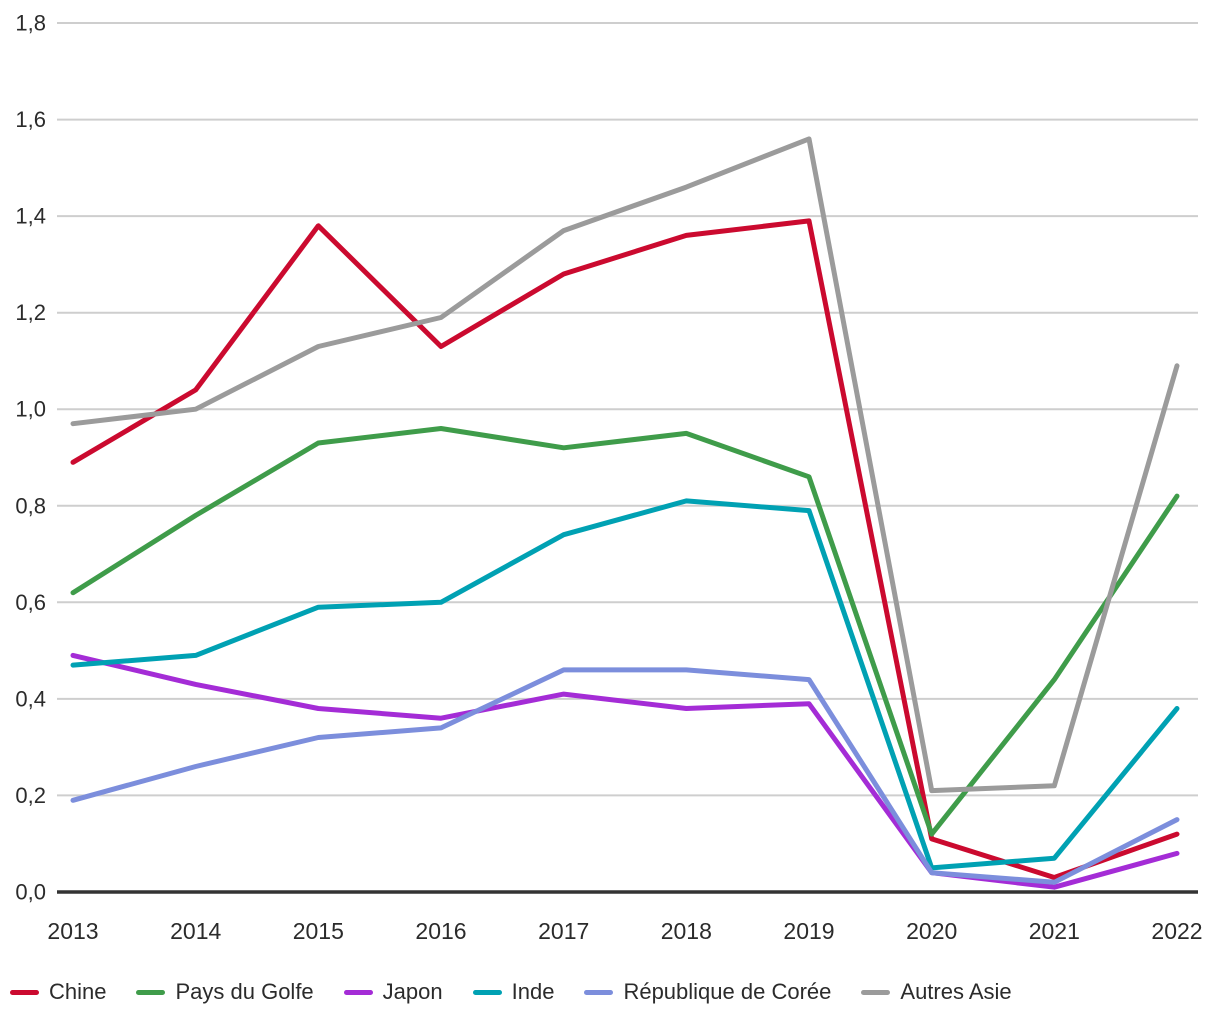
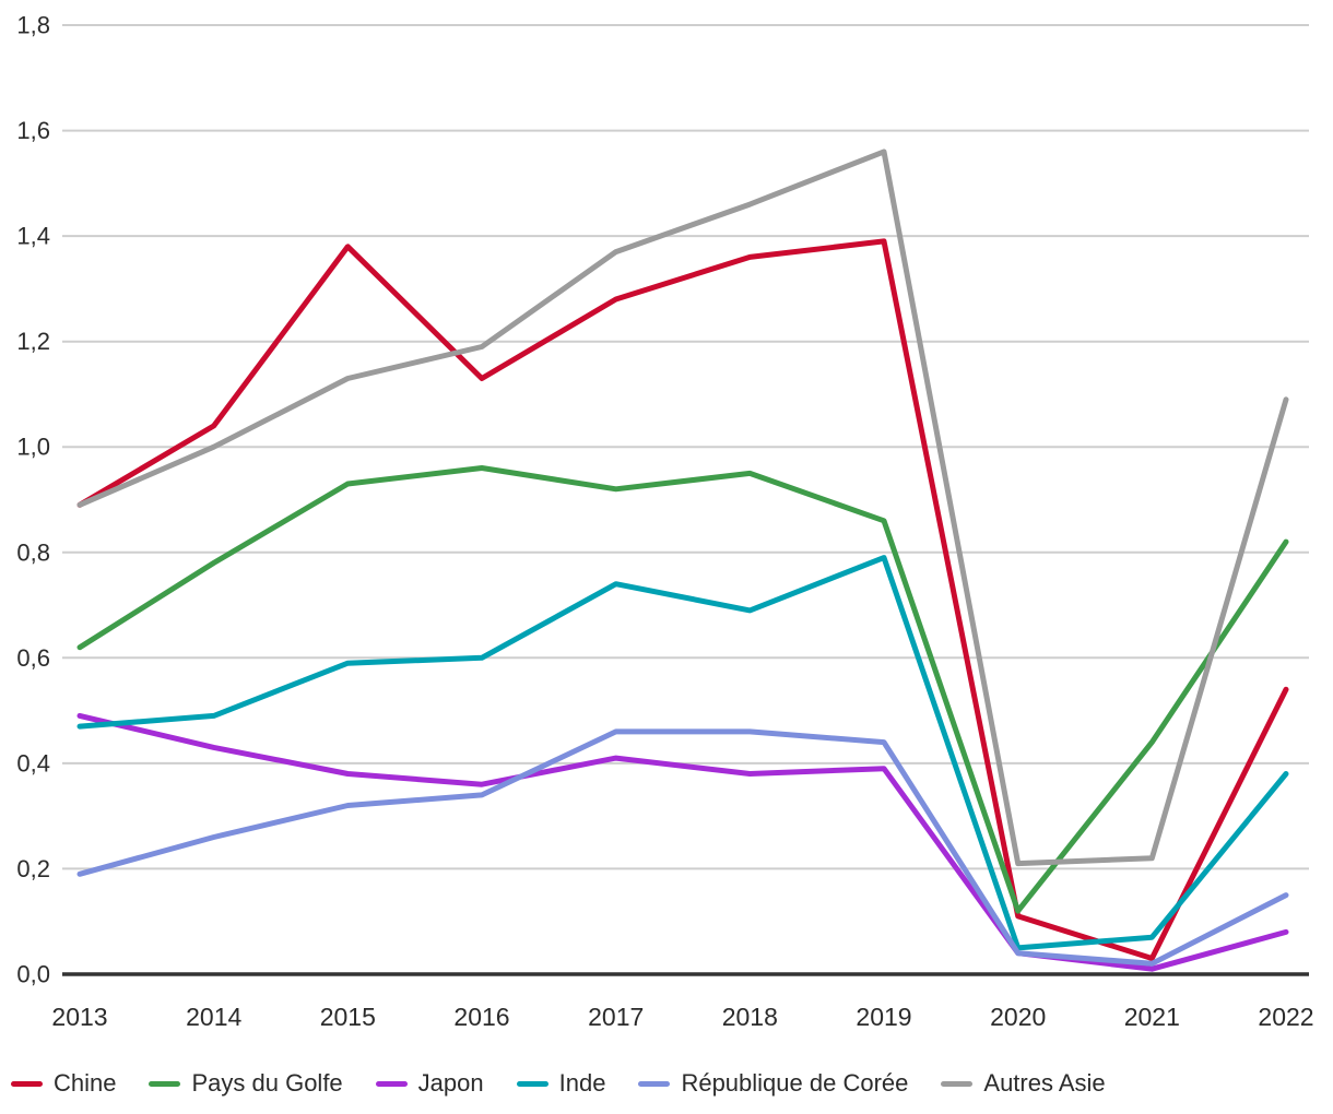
Autres Asie/2013: 0,97 -> 0,89
Inde/2018: 0,81 -> 0,69
Chine/2022: 0,12 -> 0,54
